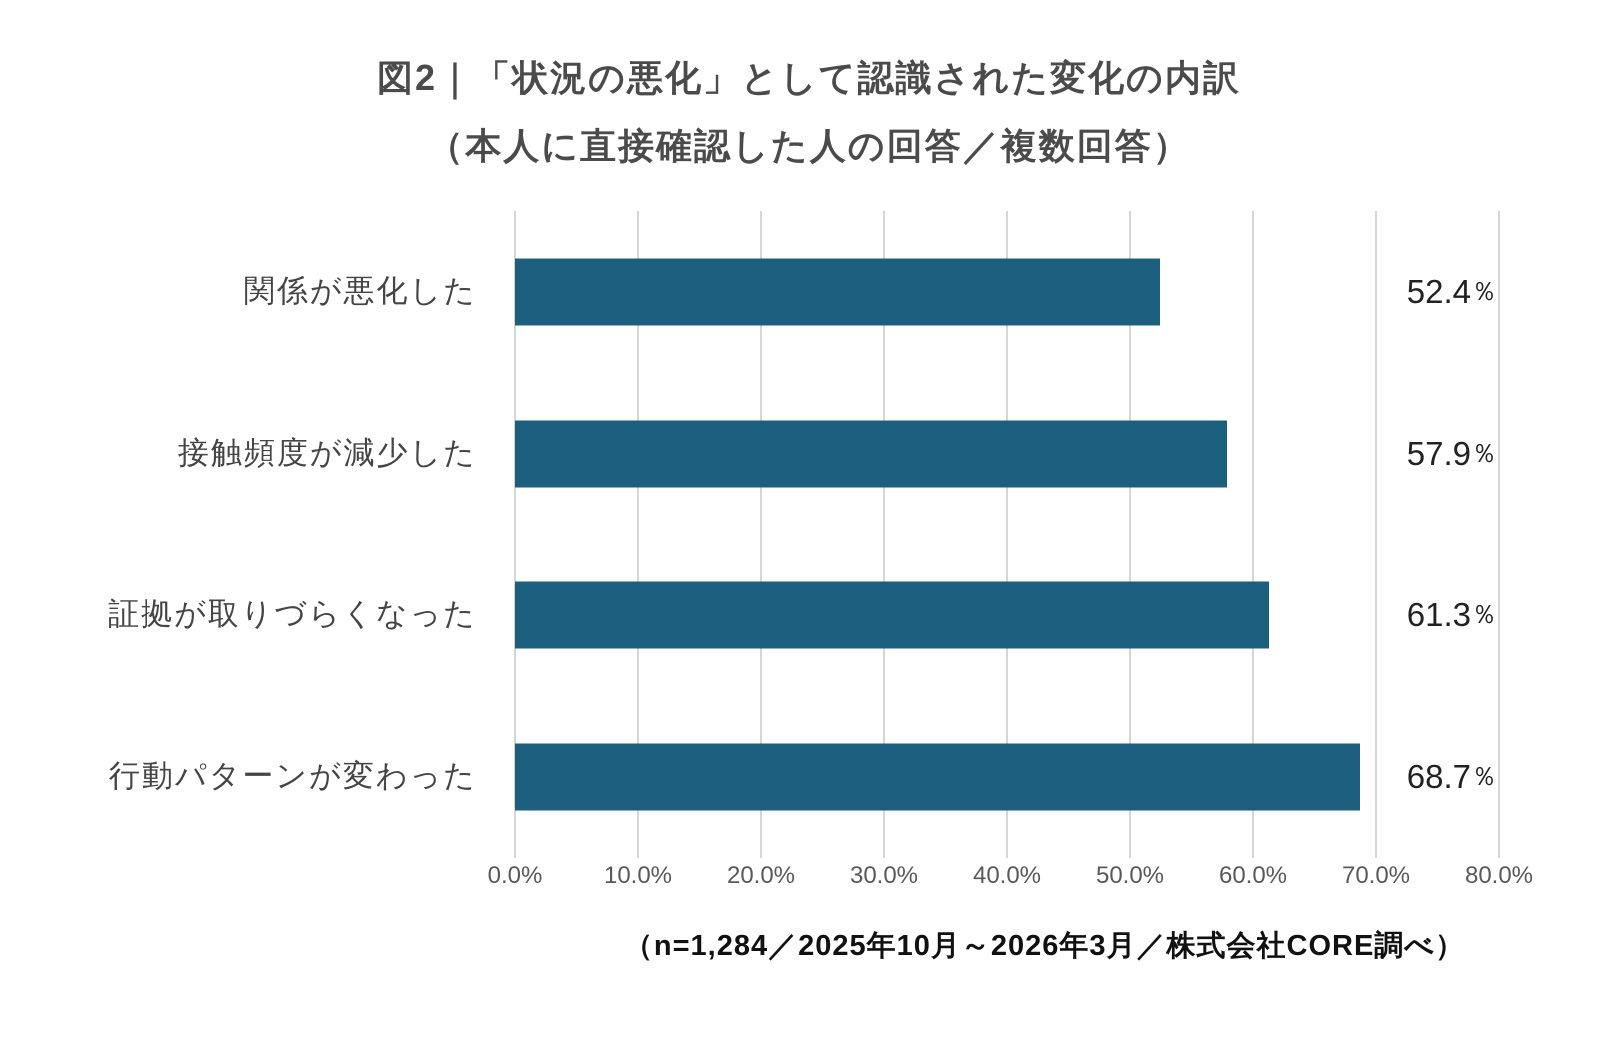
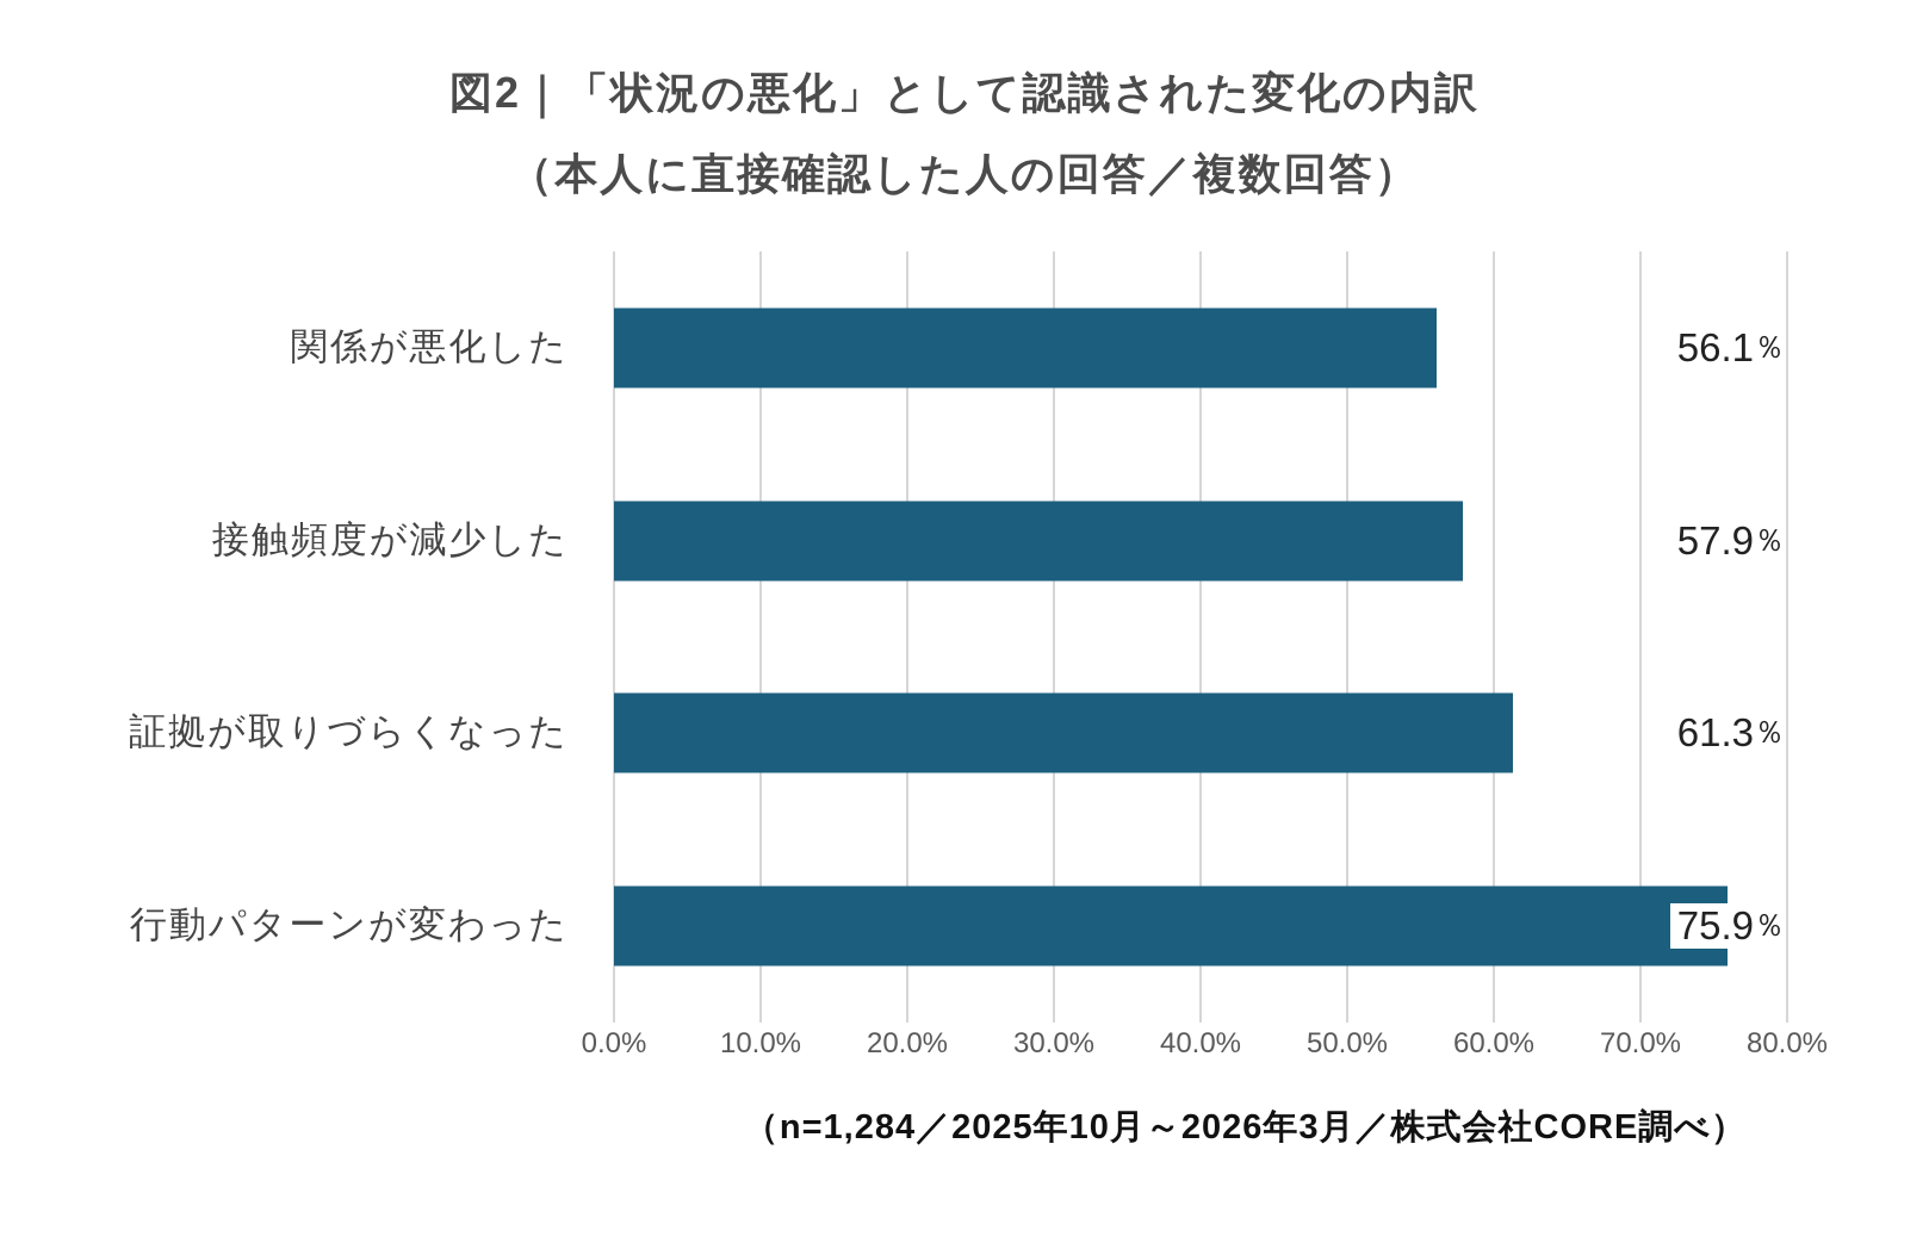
関係が悪化した: 52.4 -> 56.1
行動パターンが変わった: 68.7 -> 75.9
